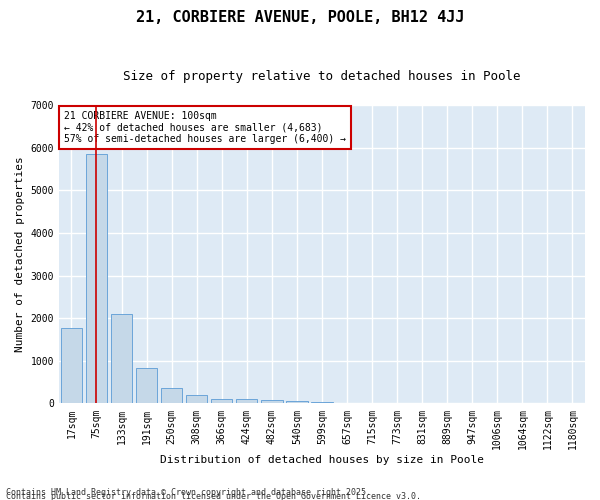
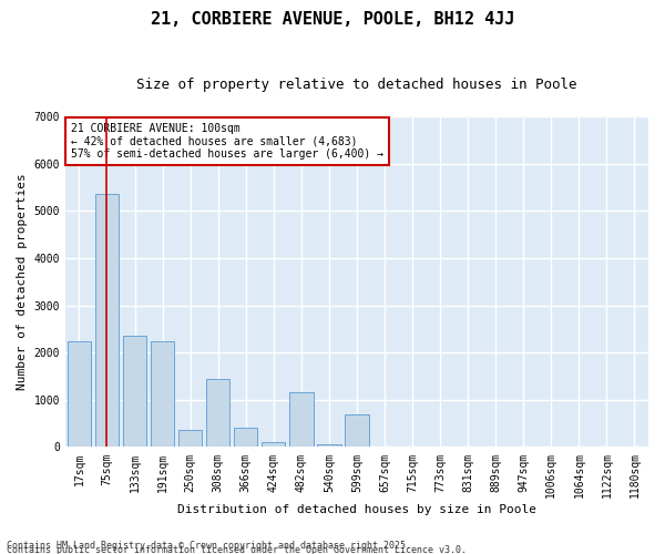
17sqm: 1780 -> 2250
75sqm: 5840 -> 5350
133sqm: 2090 -> 2350
191sqm: 820 -> 2250
308sqm: 200 -> 1450
366sqm: 120 -> 400
482sqm: 80 -> 1150
599sqm: 40 -> 700
